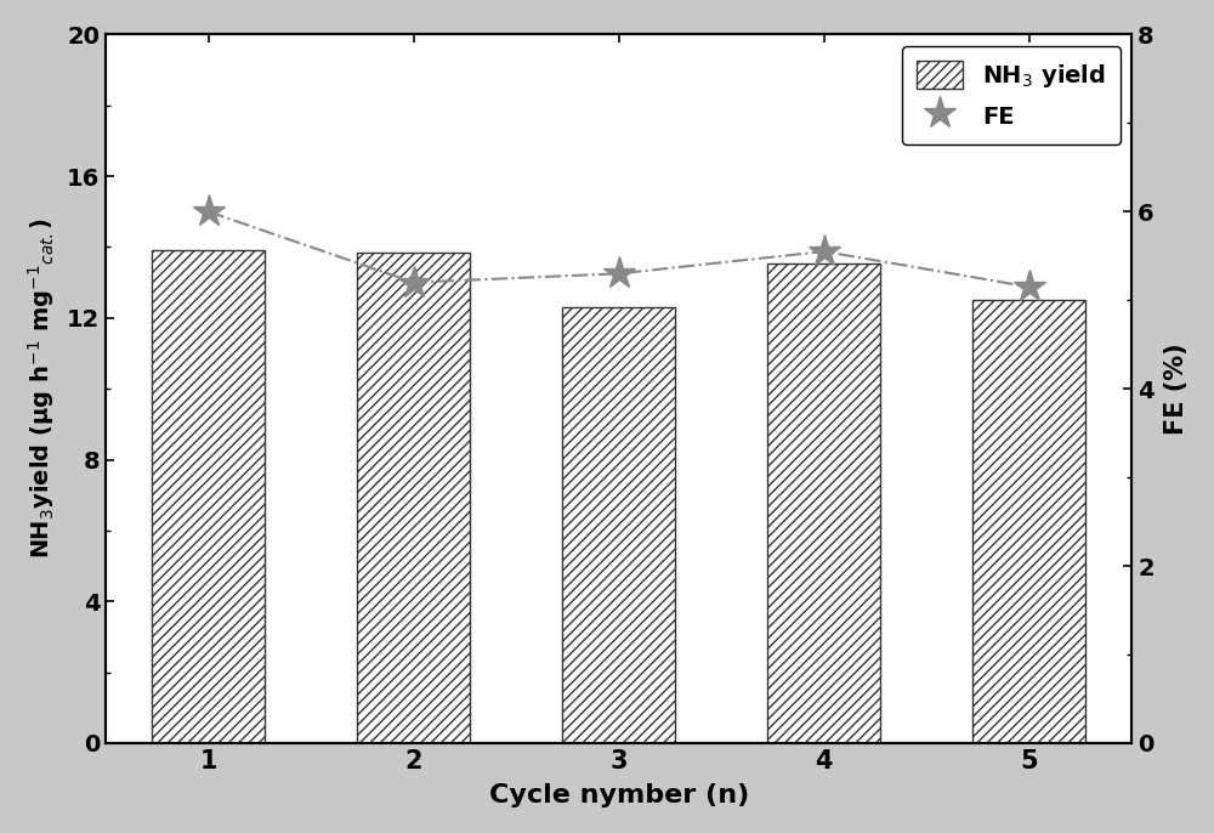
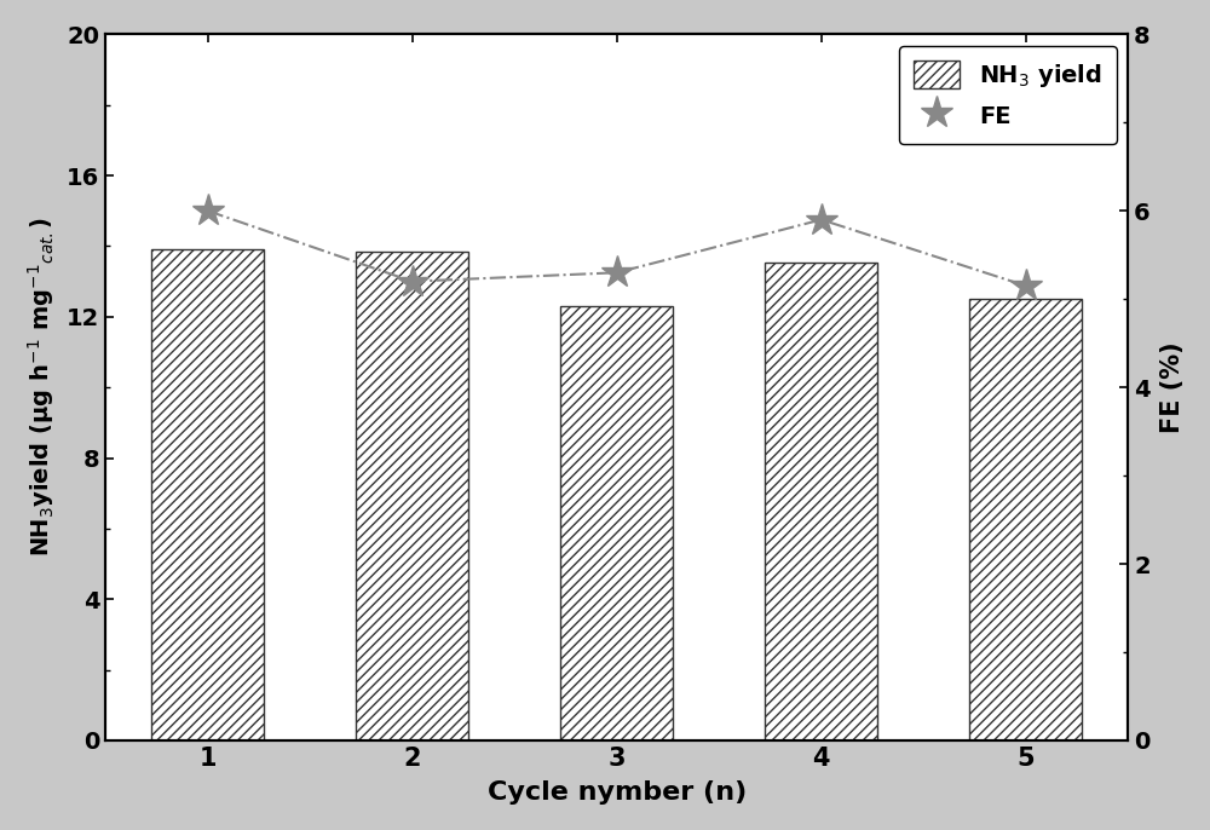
FE/4: 5.55 -> 5.90
